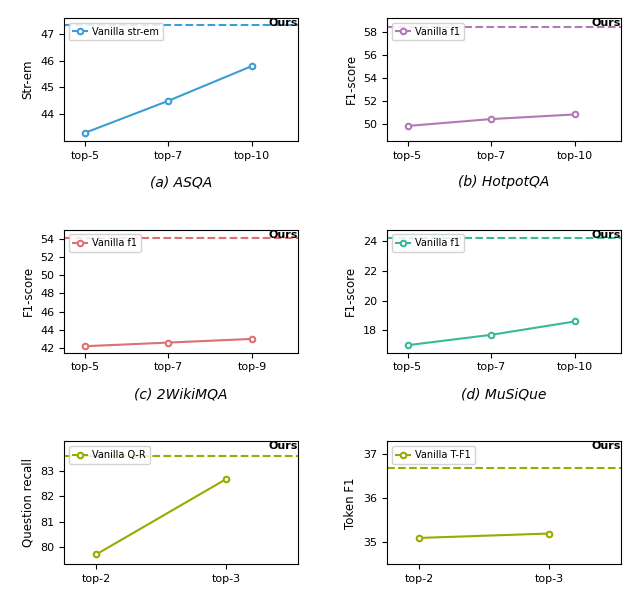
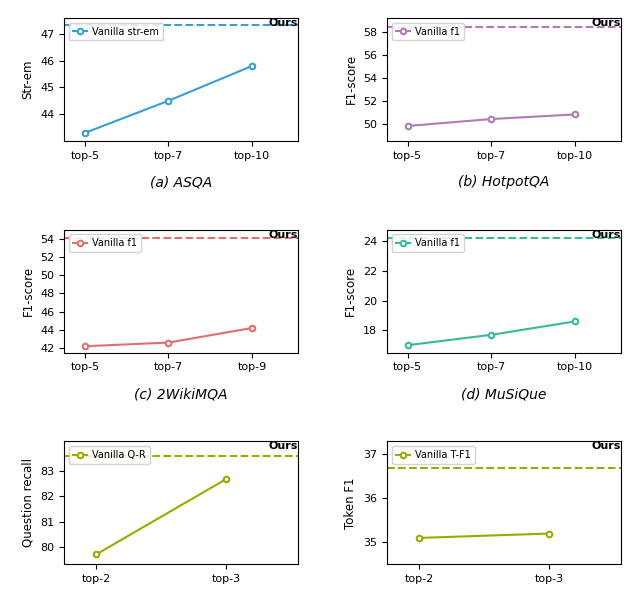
top-9: 43.0 -> 44.2
